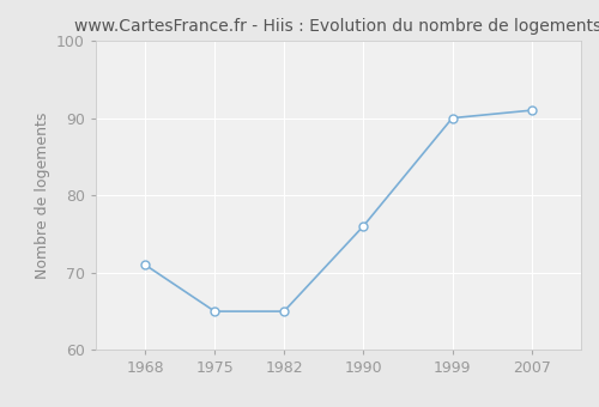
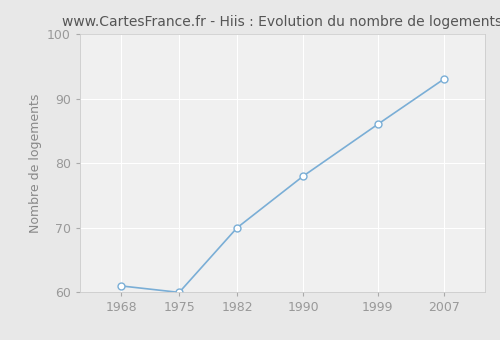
1968: 71 -> 61
1975: 65 -> 60
1982: 65 -> 70
1990: 76 -> 78
1999: 90 -> 86
2007: 91 -> 93
